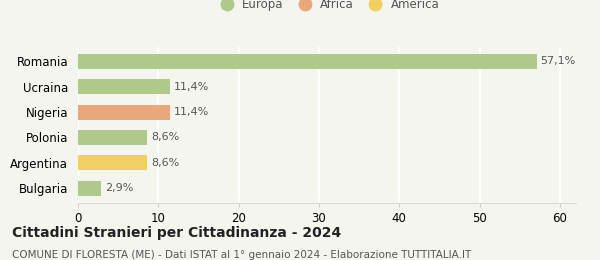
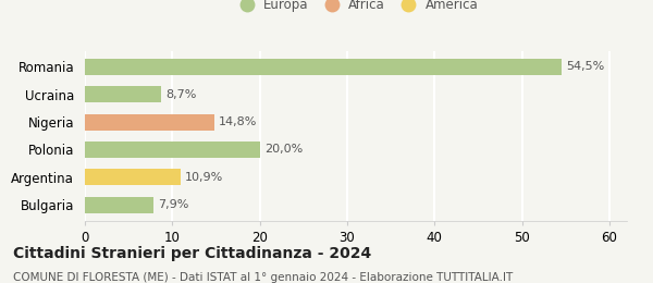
Romania: 57,1% -> 54,5%
Ucraina: 11,4% -> 8,7%
Nigeria: 11,4% -> 14,8%
Polonia: 8,6% -> 20,0%
Argentina: 8,6% -> 10,9%
Bulgaria: 2,9% -> 7,9%
